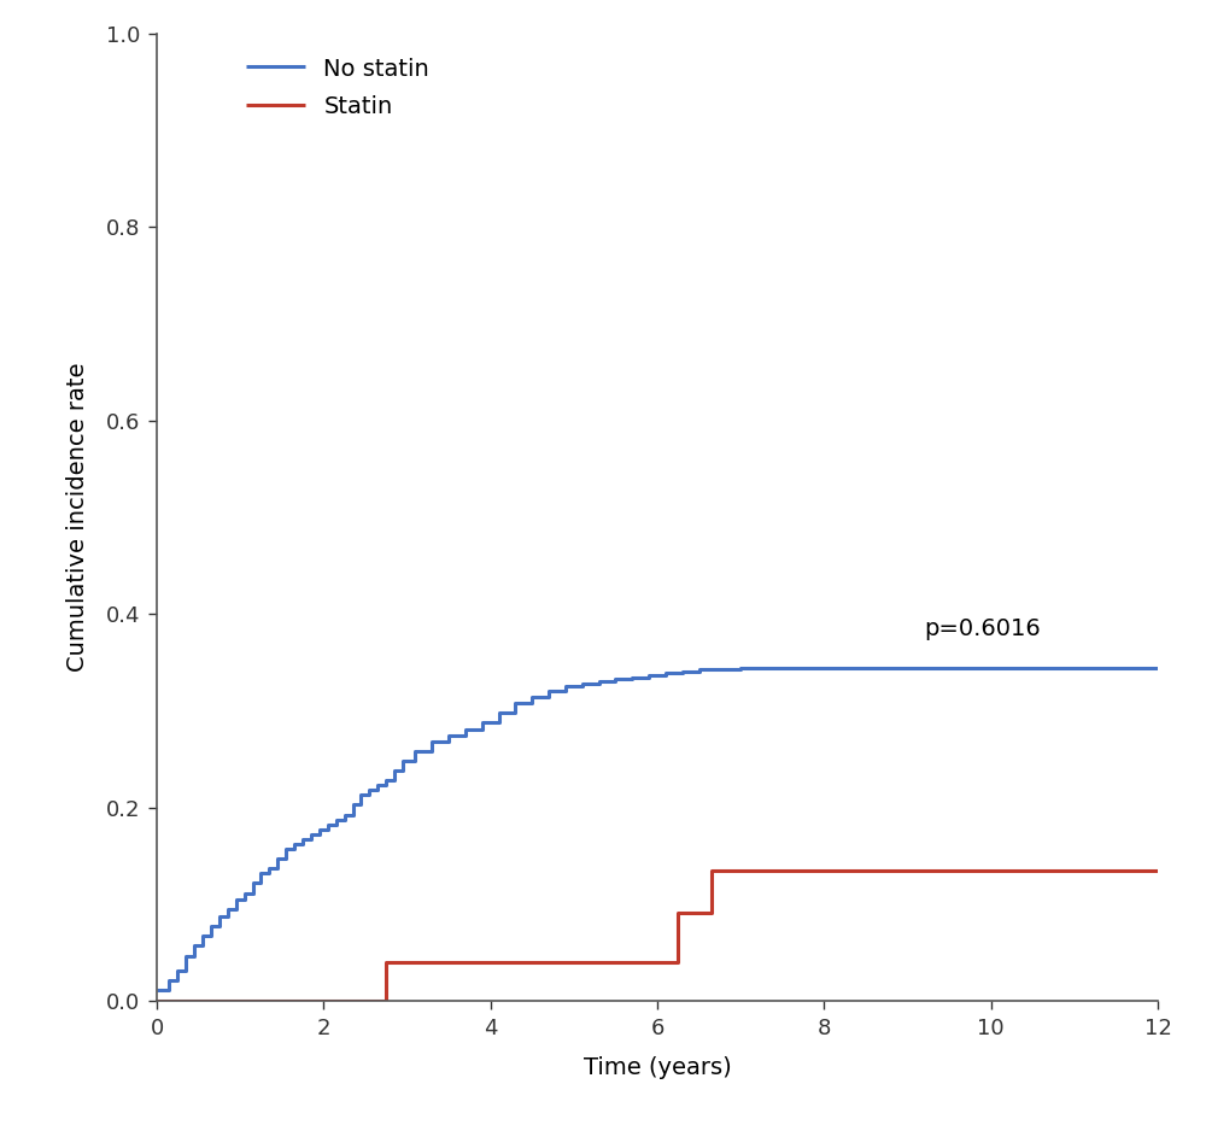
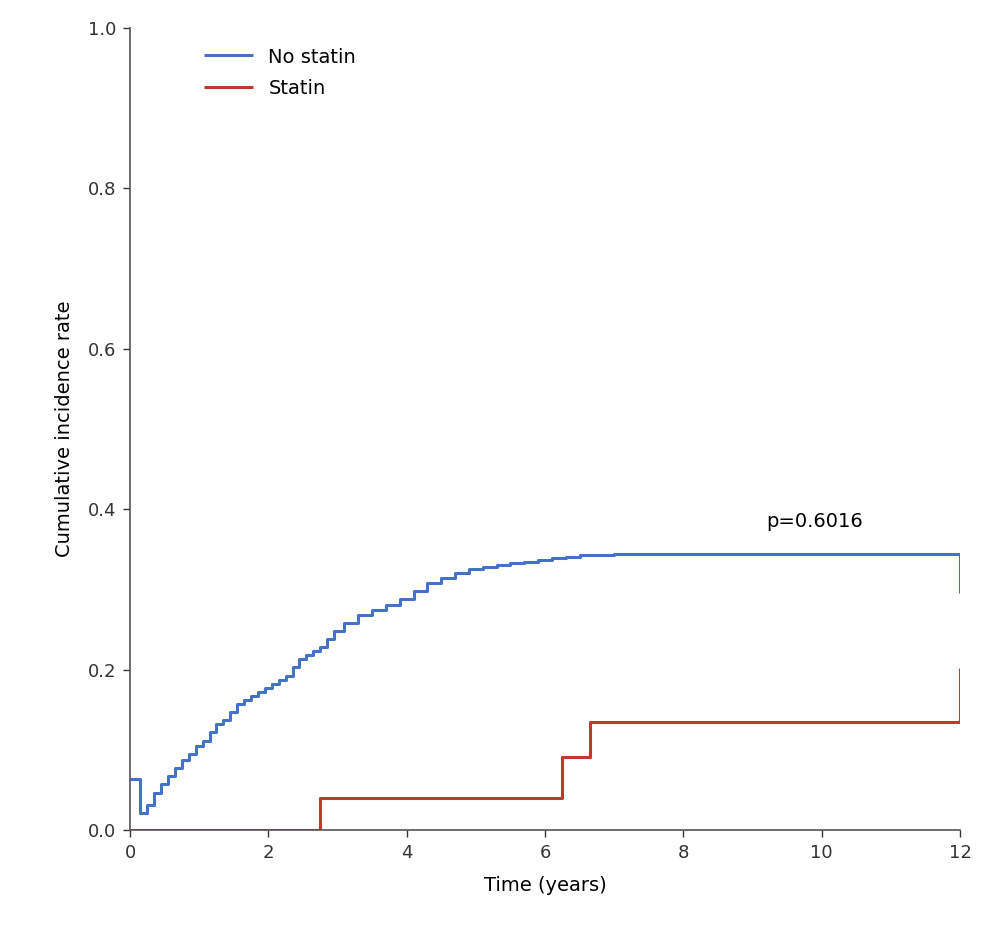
No statin/0: 0.012 -> 0.064
No statin/12: 0.344 -> 0.296
Statin/12: 0.135 -> 0.202
